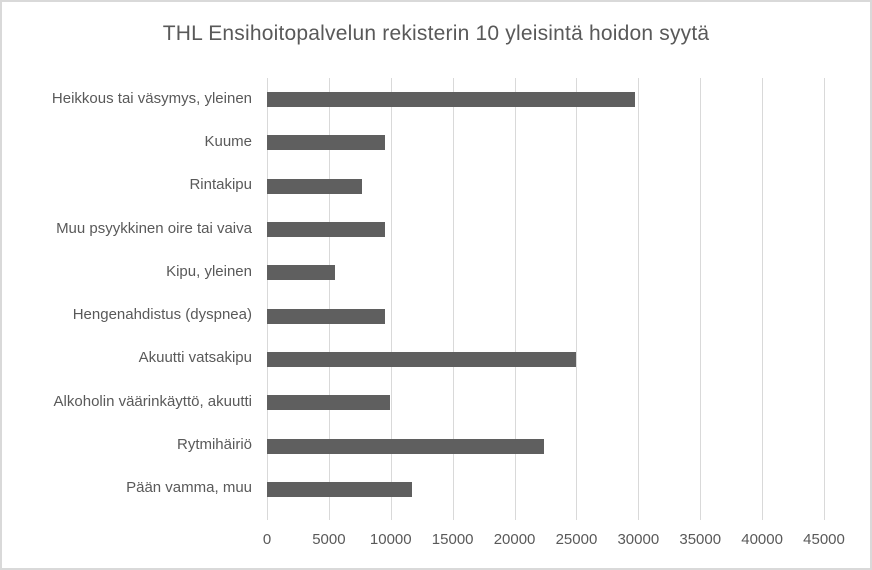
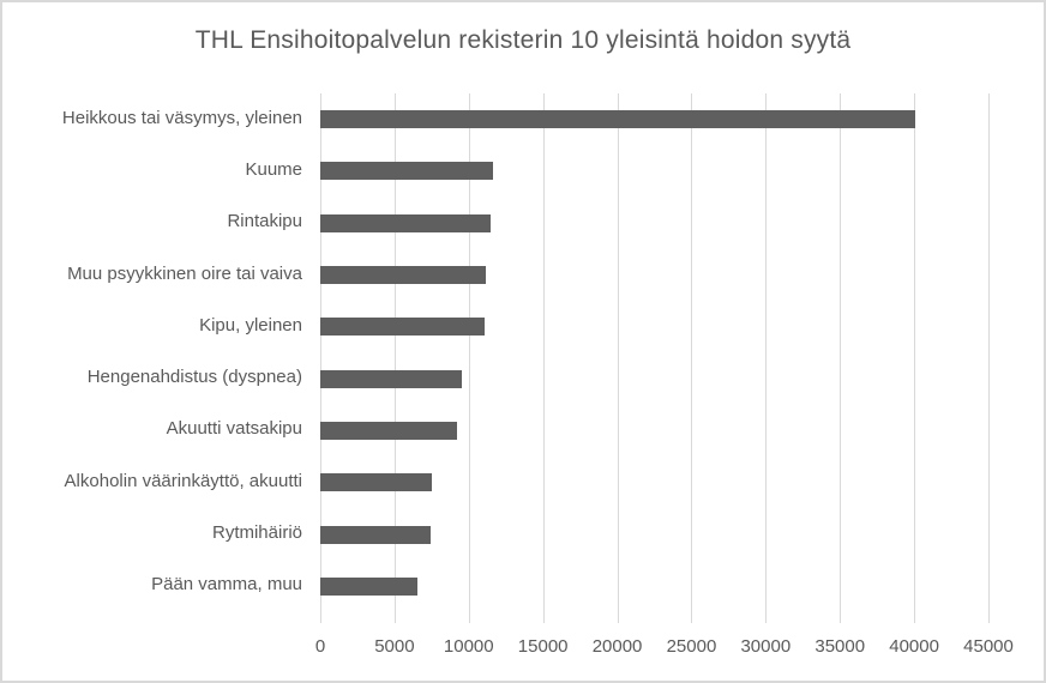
Heikkous tai väsymys, yleinen: 29700 -> 40100
Kuume: 9500 -> 11600
Rintakipu: 7700 -> 11500
Muu psyykkinen oire tai vaiva: 9500 -> 11200
Kipu, yleinen: 5500 -> 11100
Akuutti vatsakipu: 25000 -> 9200
Alkoholin väärinkäyttö, akuutti: 9900 -> 7500
Rytmihäiriö: 22400 -> 7400
Pään vamma, muu: 11700 -> 6600
